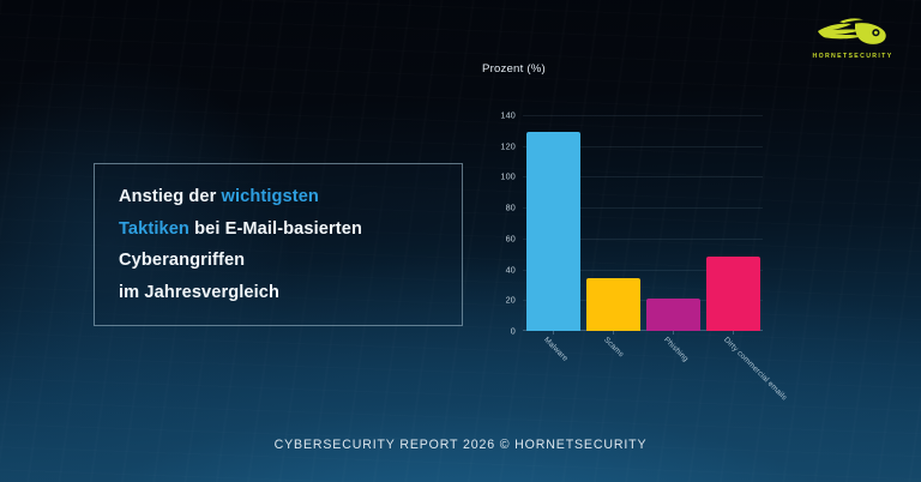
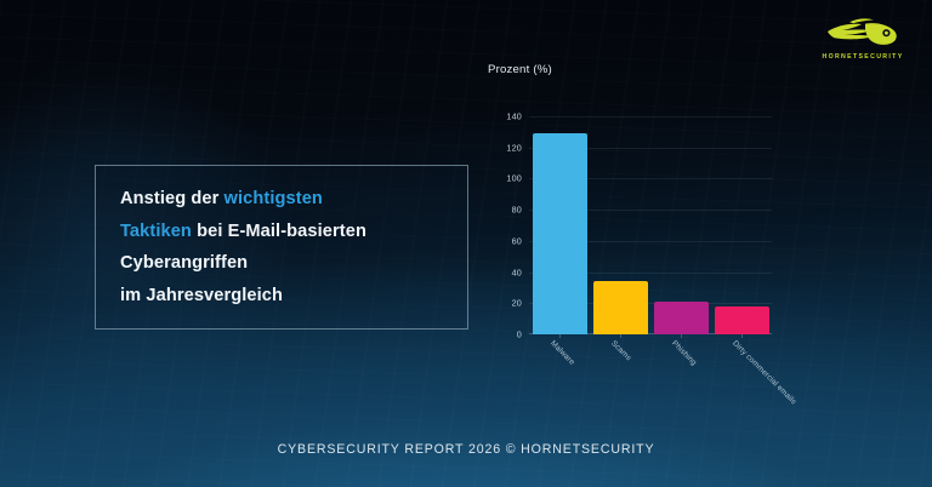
Dirty commercial emails: 48 -> 18
